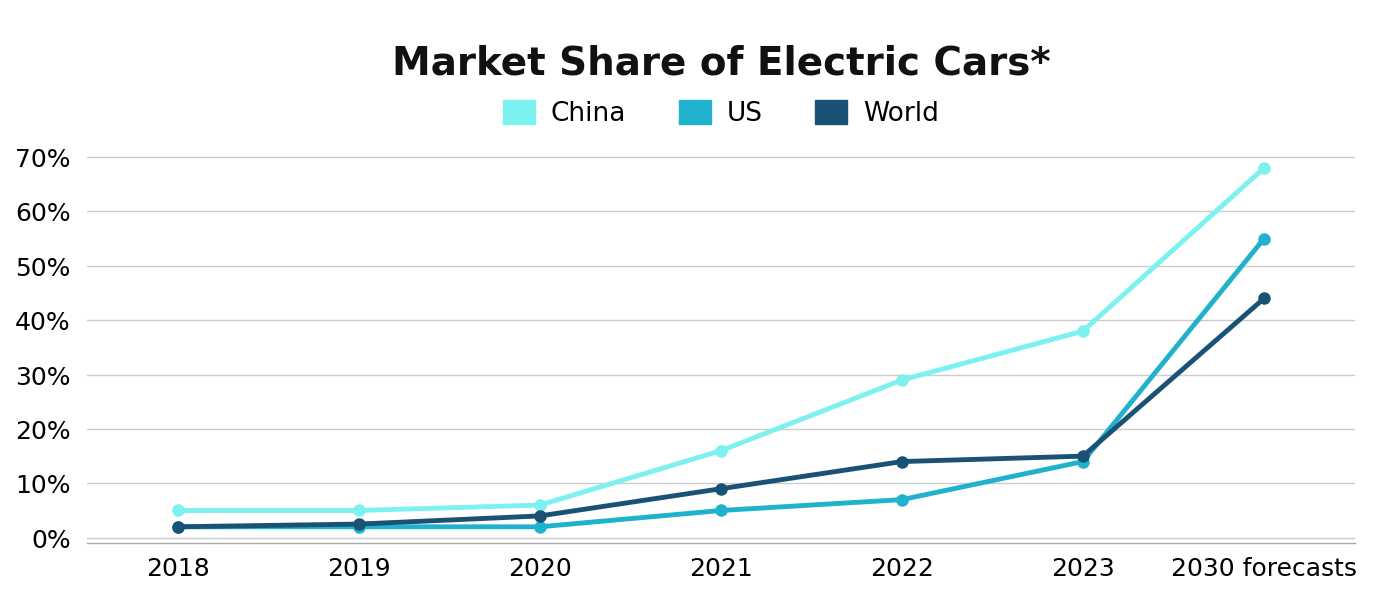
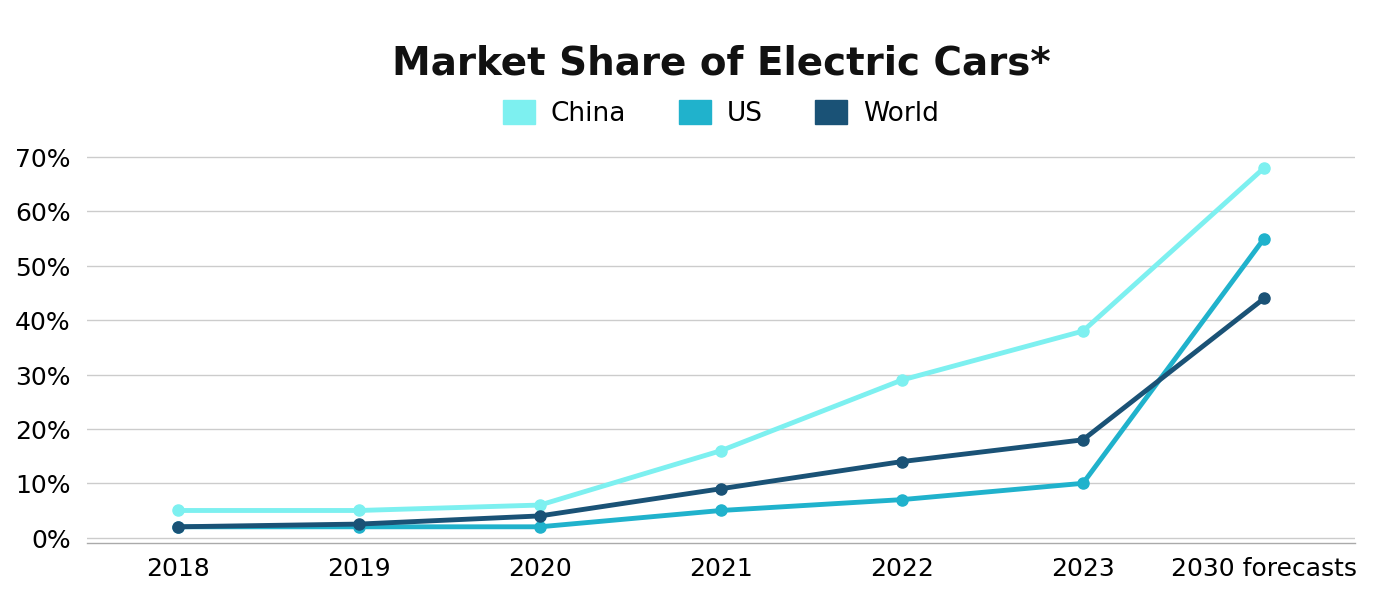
US/2023: 14% -> 10%
World/2023: 15.0% -> 18.0%
